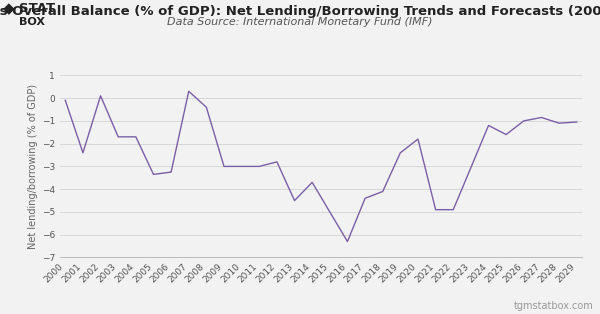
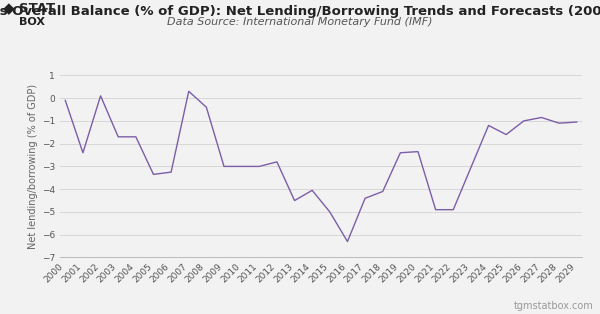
2014: -3.70 -> -4.05
2020: -1.80 -> -2.35
